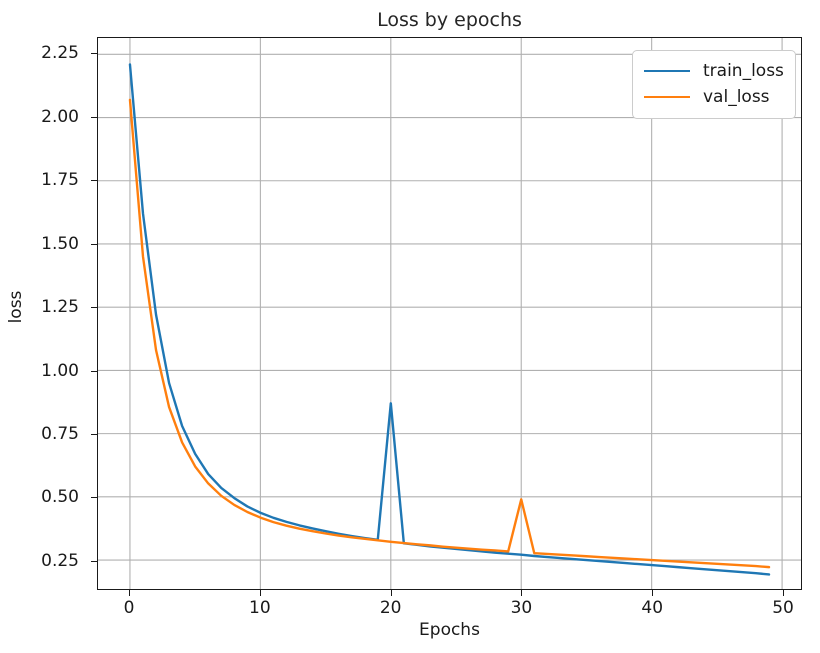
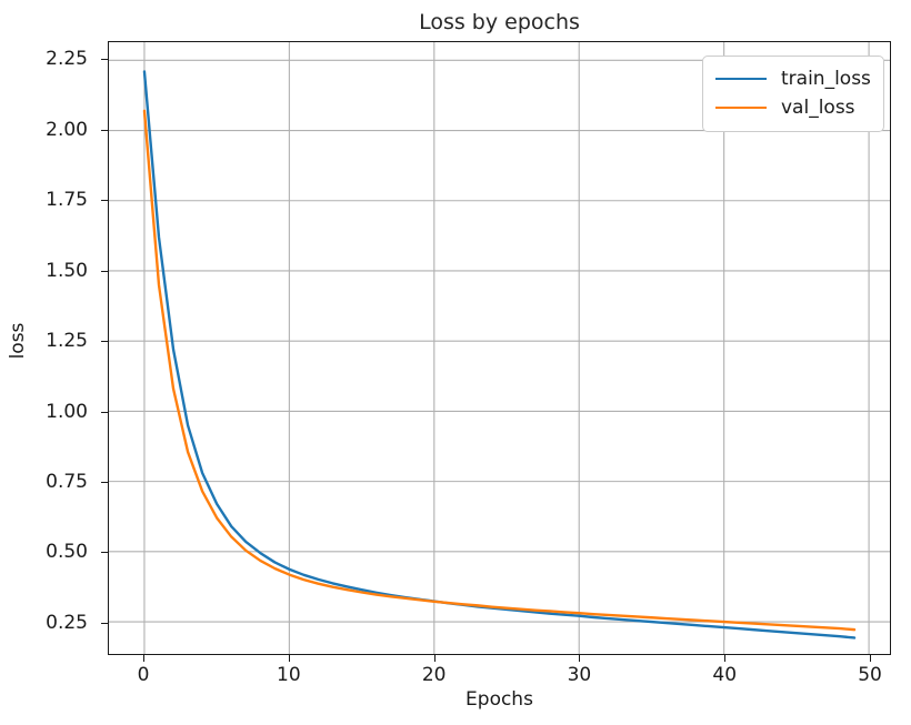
train_loss/20: 0.87 -> 0.32
val_loss/30: 0.49 -> 0.28
